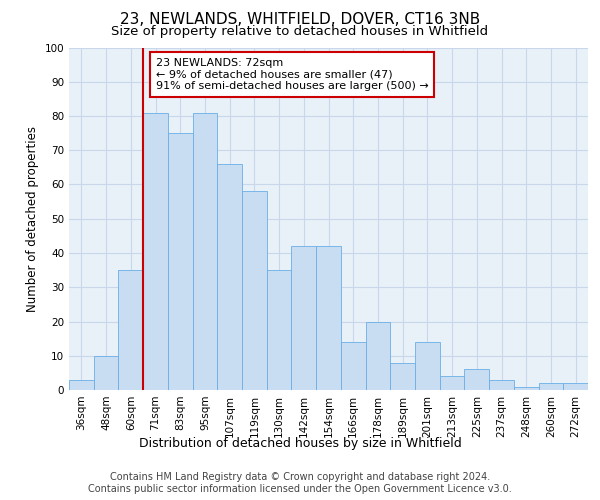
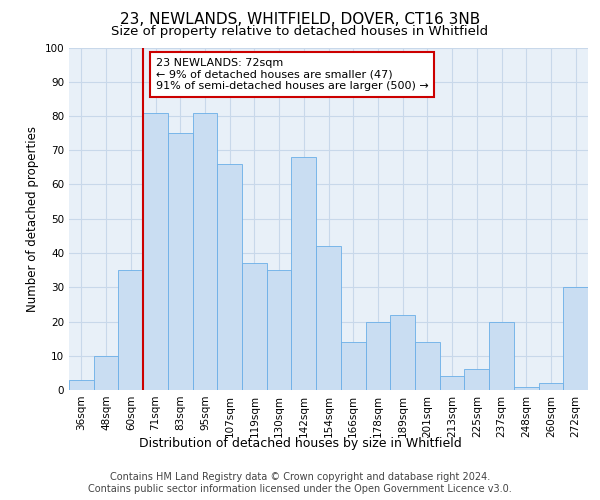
119sqm: 58 -> 37
142sqm: 42 -> 68
189sqm: 8 -> 22
237sqm: 3 -> 20
272sqm: 2 -> 30
